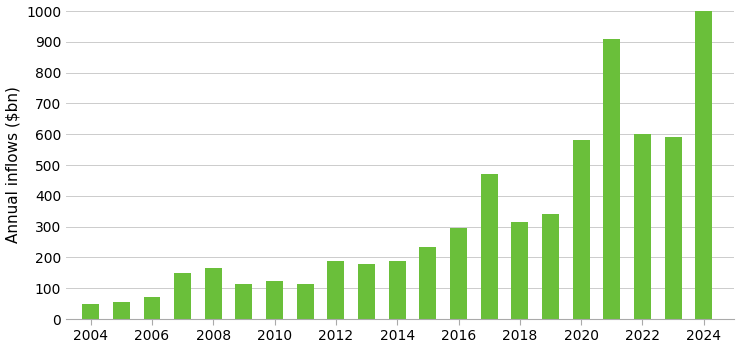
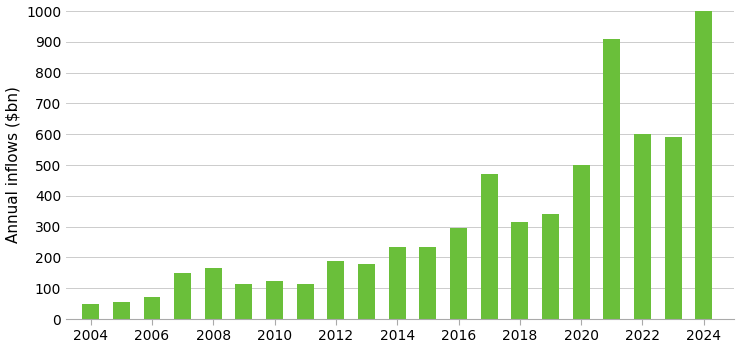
2014: 190 -> 235
2020: 580 -> 500
